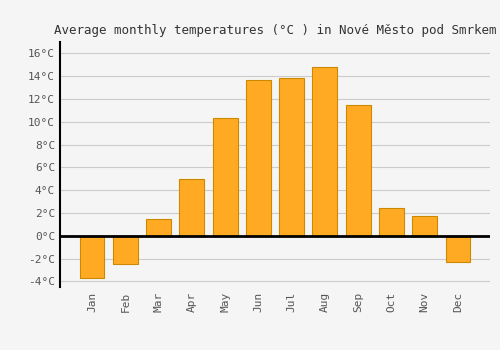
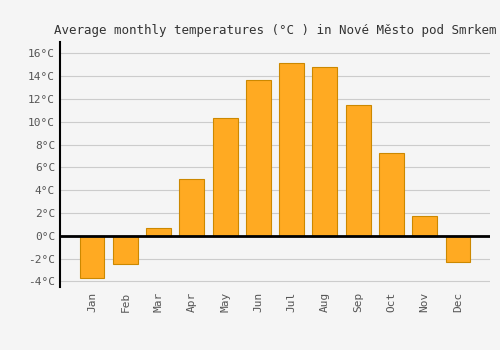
Mar: 1.5°C -> 0.7°C
Jul: 13.8°C -> 15.2°C
Oct: 2.4°C -> 7.3°C
